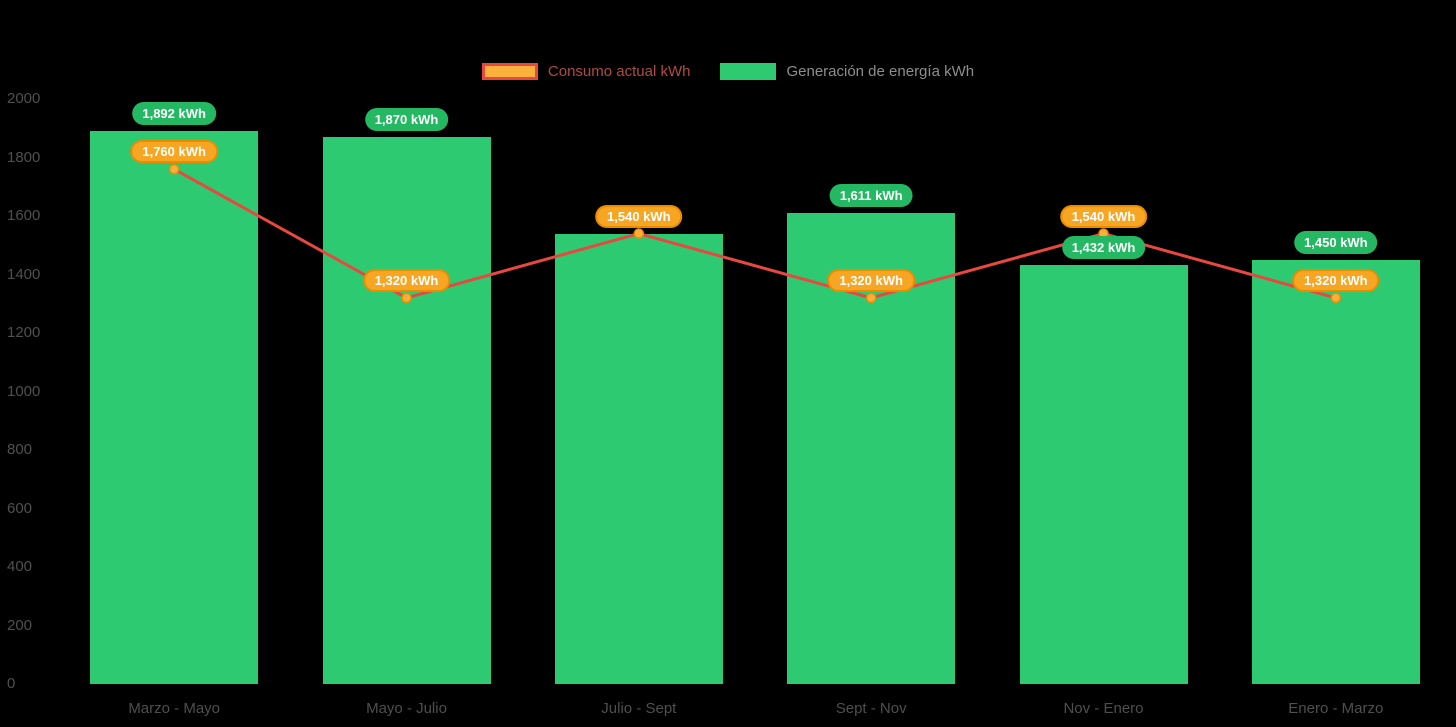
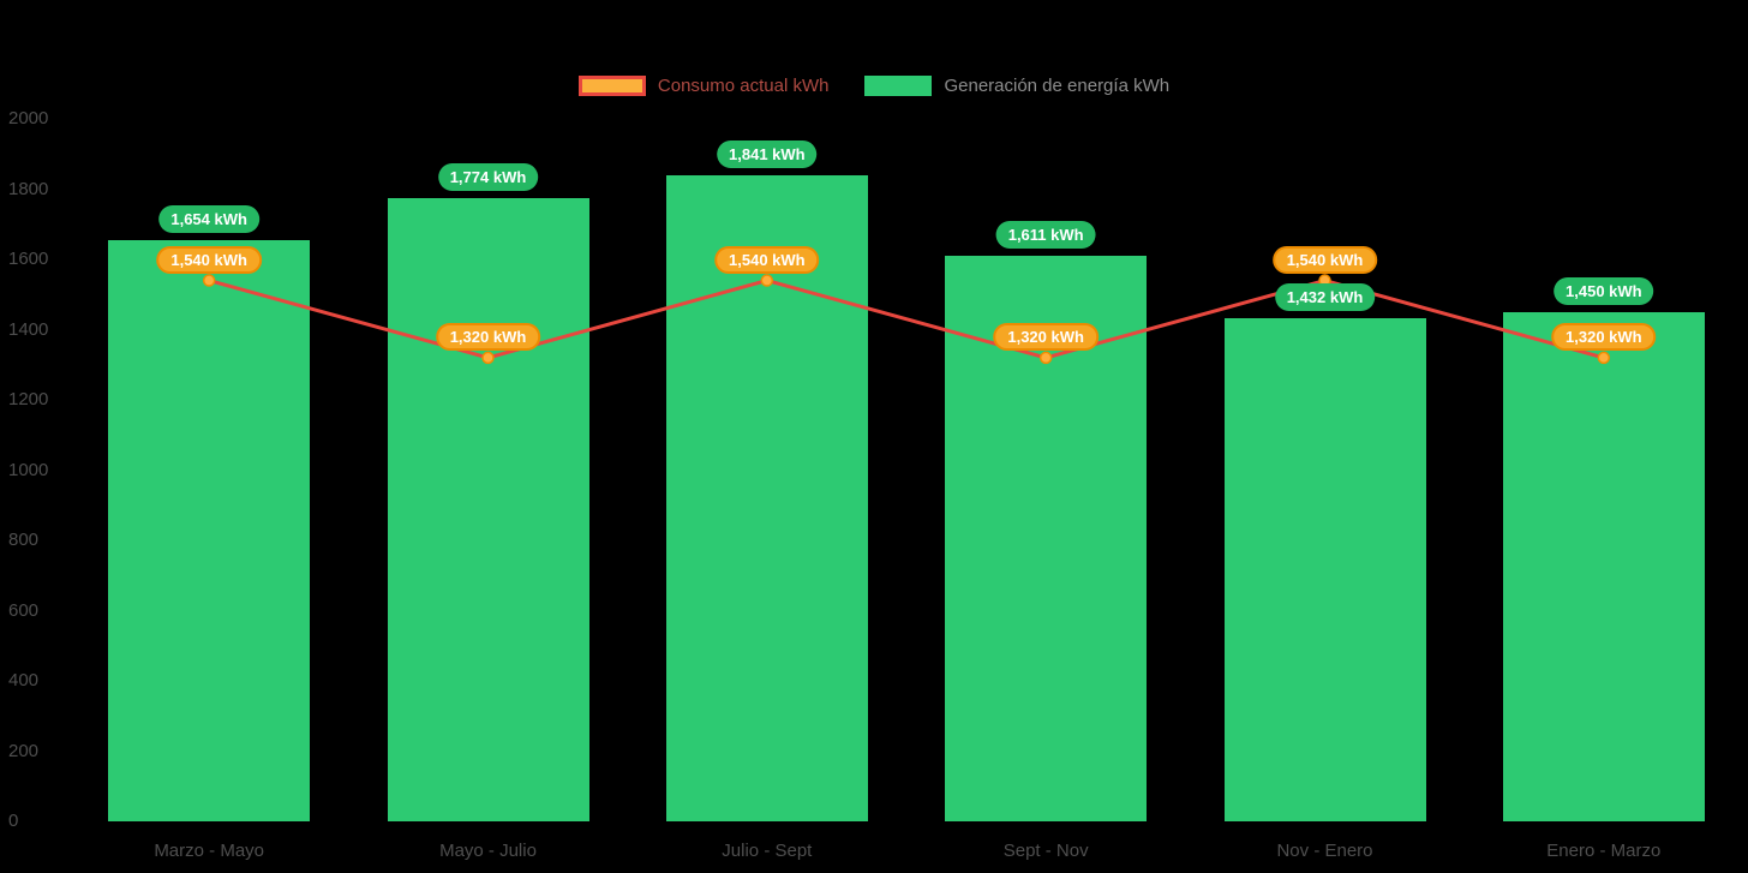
Generación de energía kWh/Marzo - Mayo: 1,892 -> 1,654
Consumo actual kWh/Marzo - Mayo: 1,760 -> 1,540
Generación de energía kWh/Mayo - Julio: 1,870 -> 1,774
Generación de energía kWh/Julio - Sept: 1,540 -> 1,841
